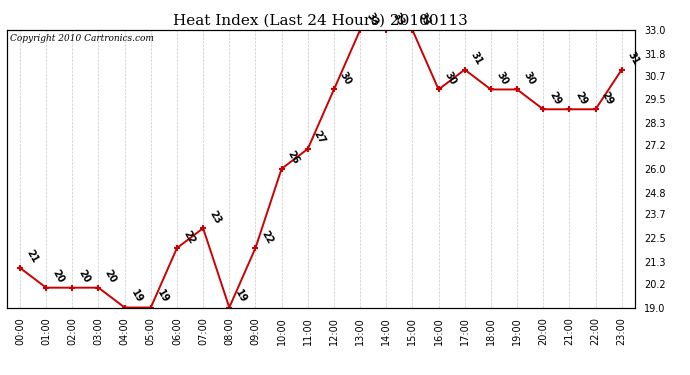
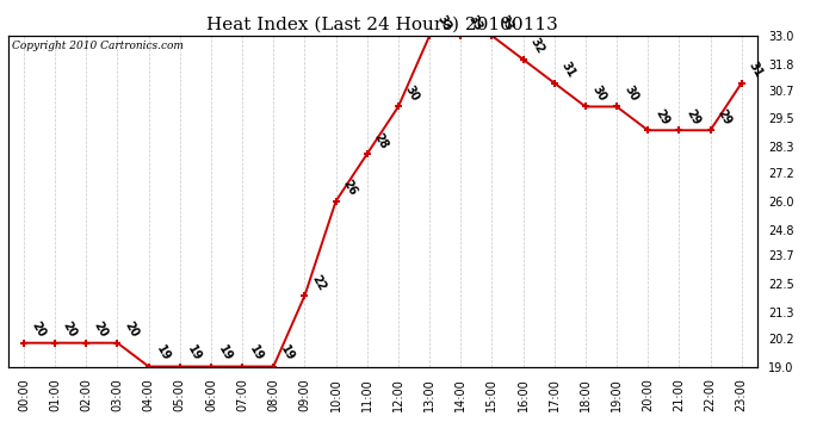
00:00: 21 -> 20
06:00: 22 -> 19
07:00: 23 -> 19
11:00: 27 -> 28
16:00: 30 -> 32
